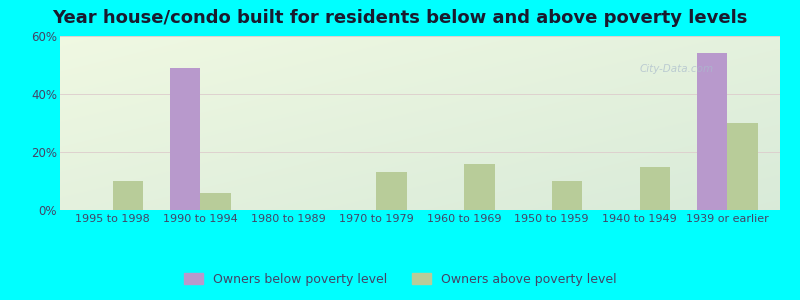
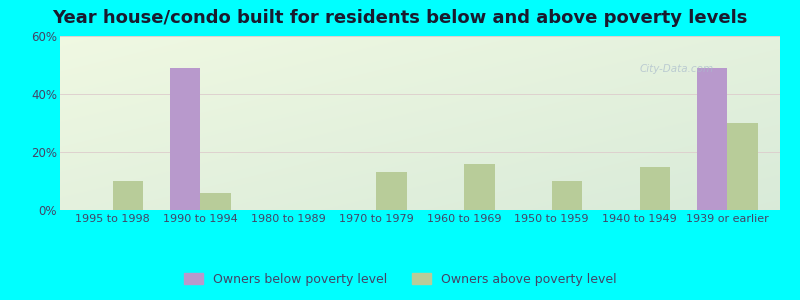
Owners below poverty level/1939 or earlier: 54% -> 49%
